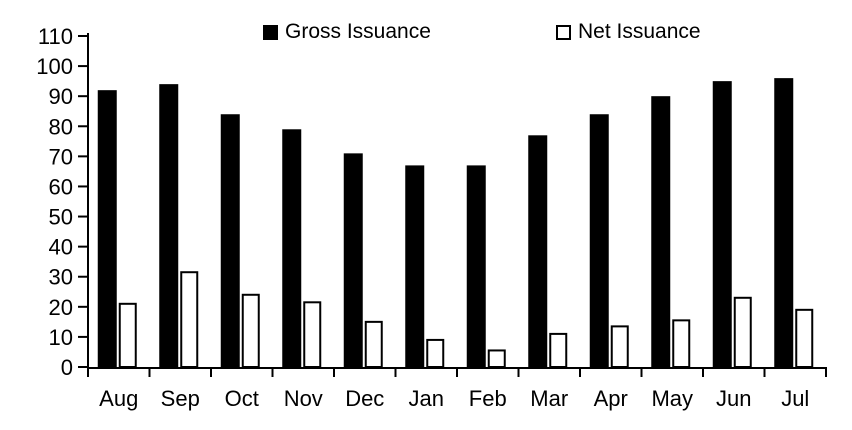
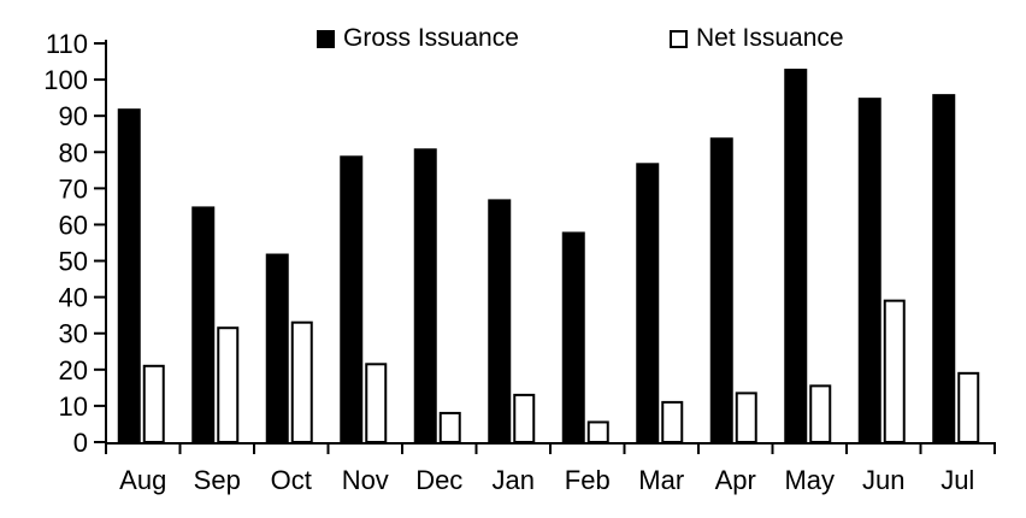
Gross Issuance/Sep: 94 -> 65
Gross Issuance/Oct: 84 -> 52
Net Issuance/Oct: 24 -> 33
Gross Issuance/Dec: 71 -> 81
Net Issuance/Dec: 15 -> 8
Net Issuance/Jan: 9 -> 13
Gross Issuance/Feb: 67 -> 58
Gross Issuance/May: 90 -> 103
Net Issuance/Jun: 23 -> 39
